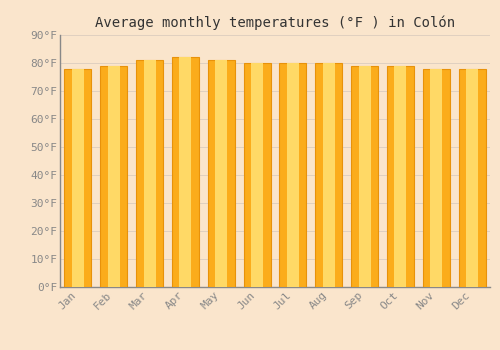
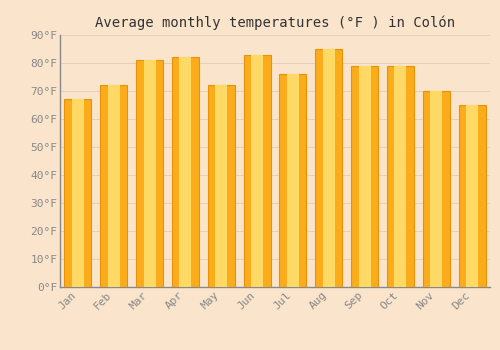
Jan: 78°F -> 67°F
Feb: 79°F -> 72°F
May: 81°F -> 72°F
Jun: 80°F -> 83°F
Jul: 80°F -> 76°F
Aug: 80°F -> 85°F
Nov: 78°F -> 70°F
Dec: 78°F -> 65°F
